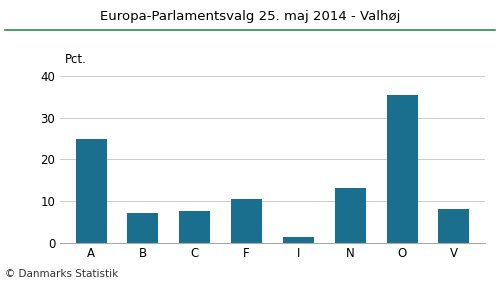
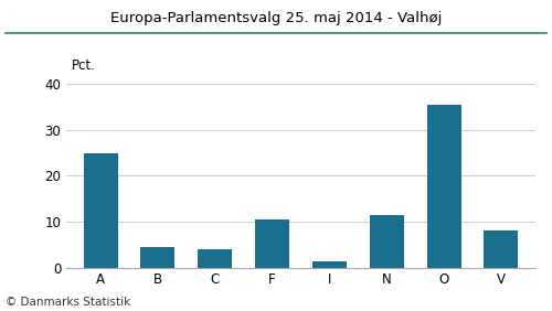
B: 7.0 -> 4.5
C: 7.5 -> 4.0
N: 13.0 -> 11.5
